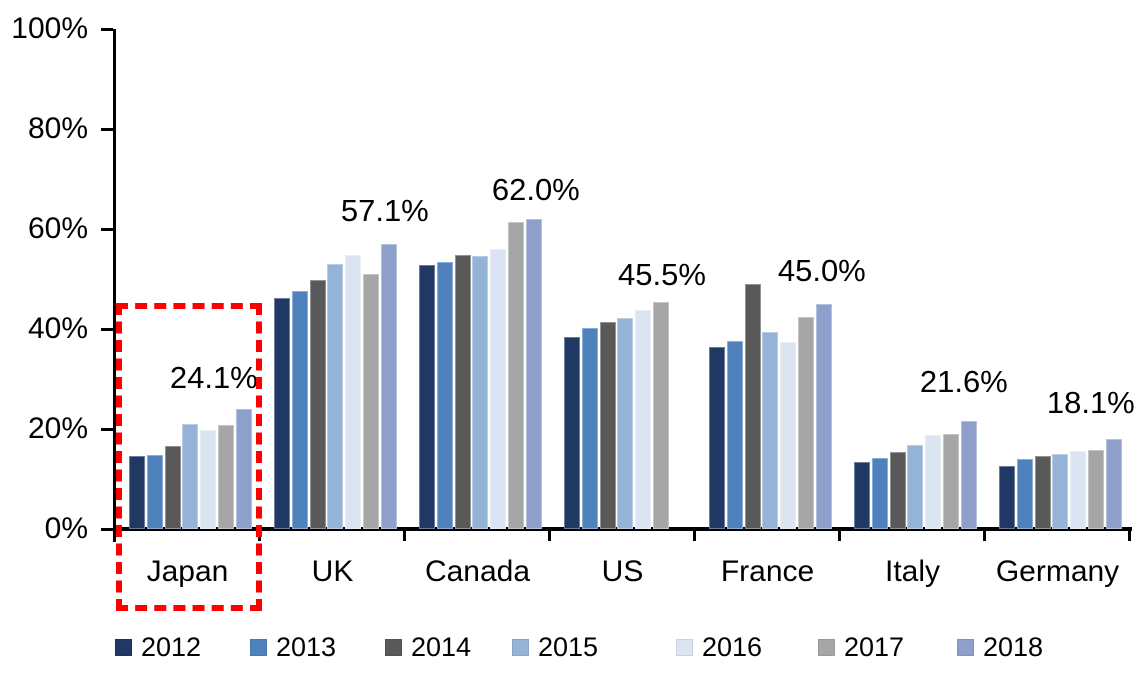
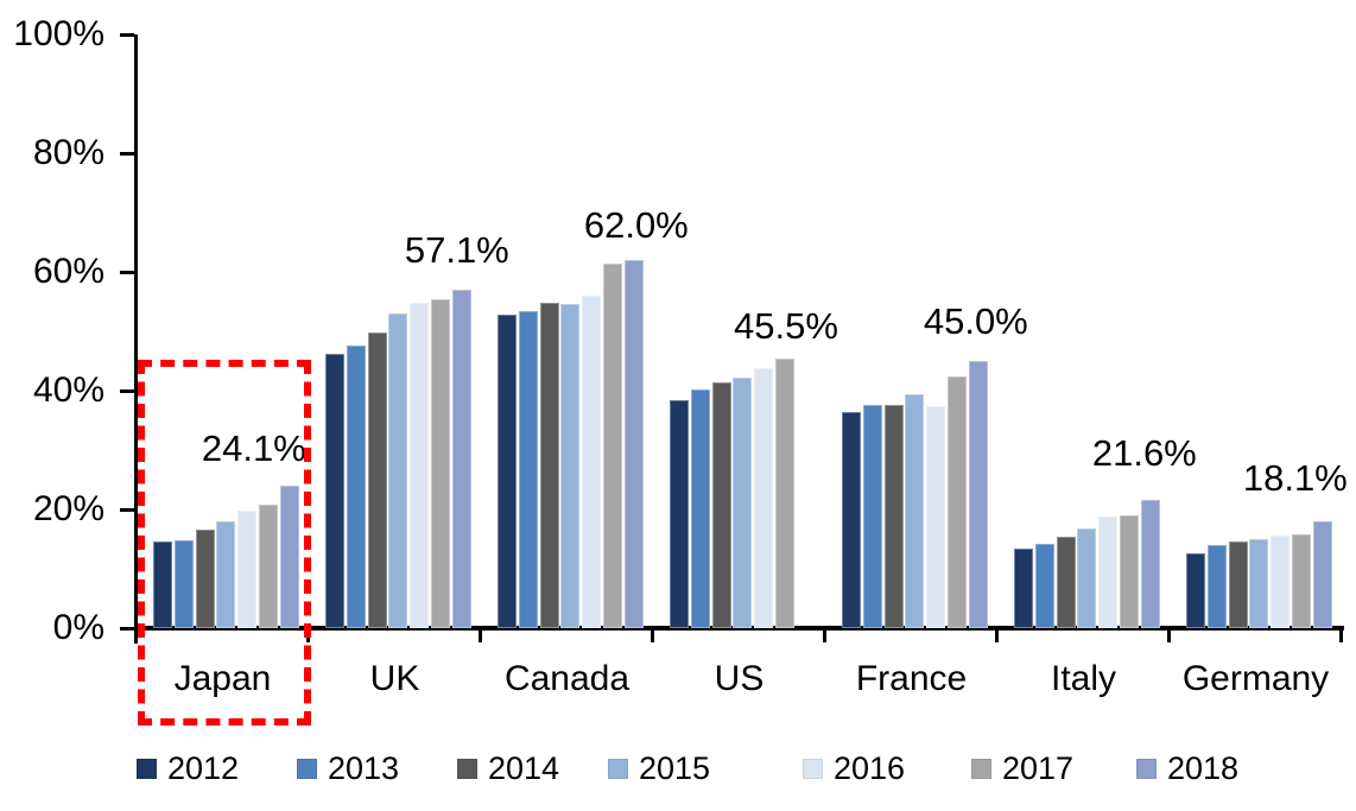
2015/Japan: 21% -> 18%
2017/UK: 51% -> 56%
2014/France: 49% -> 38%
